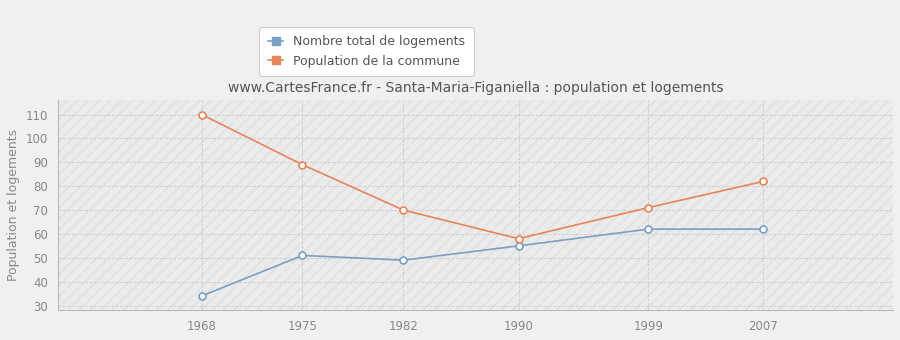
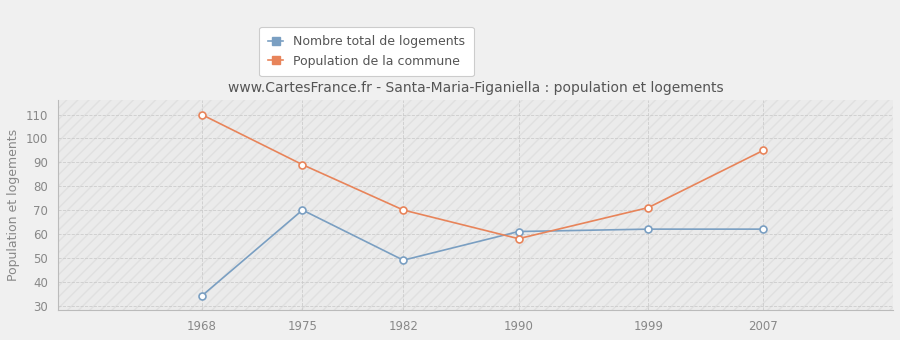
Nombre total de logements/1975: 51 -> 70
Nombre total de logements/1990: 55 -> 61
Population de la commune/2007: 82 -> 95
